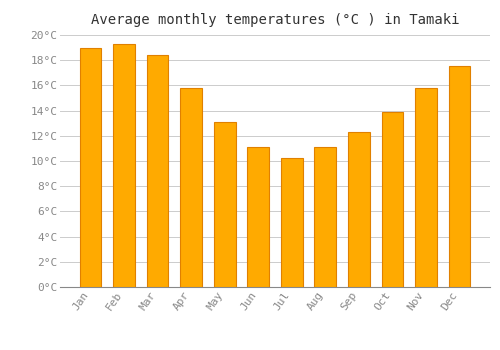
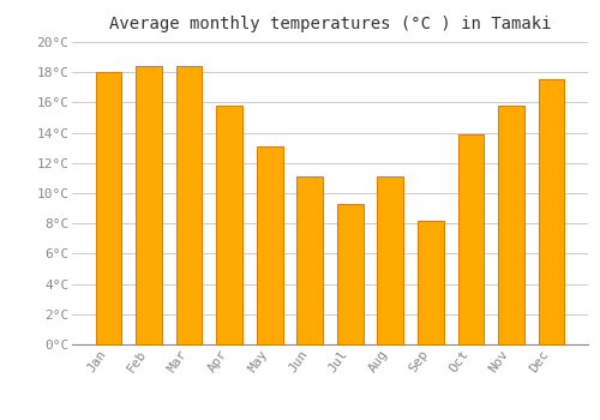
Jan: 19.0°C -> 18.0°C
Feb: 19.3°C -> 18.4°C
Jul: 10.2°C -> 9.3°C
Sep: 12.3°C -> 8.2°C
